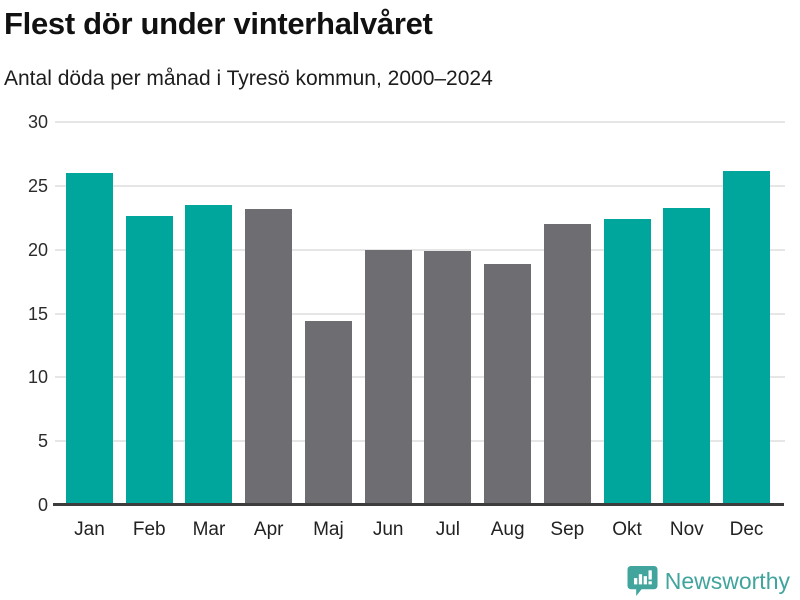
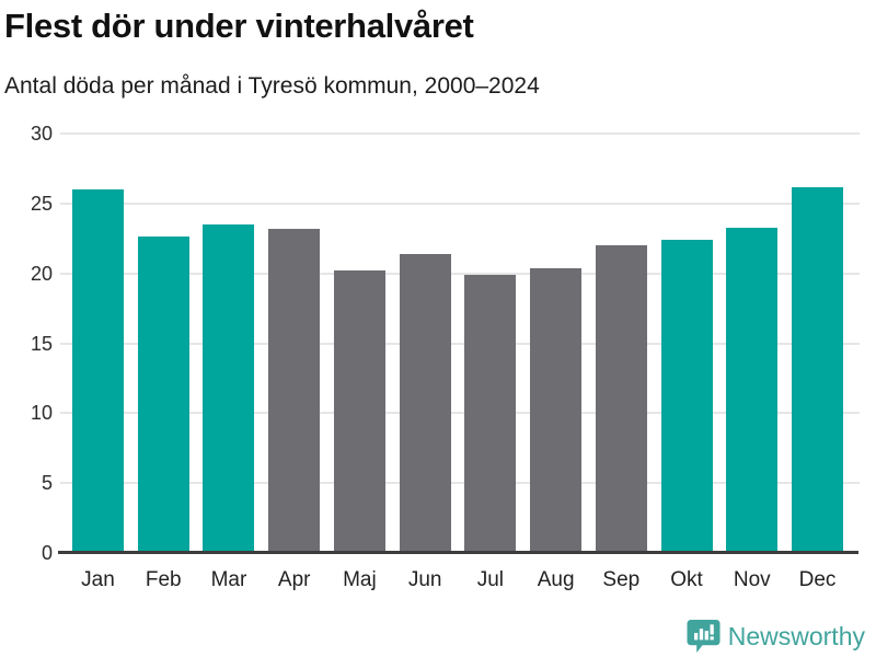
Maj: 14.4 -> 20.2
Jun: 20.0 -> 21.4
Aug: 18.9 -> 20.4
